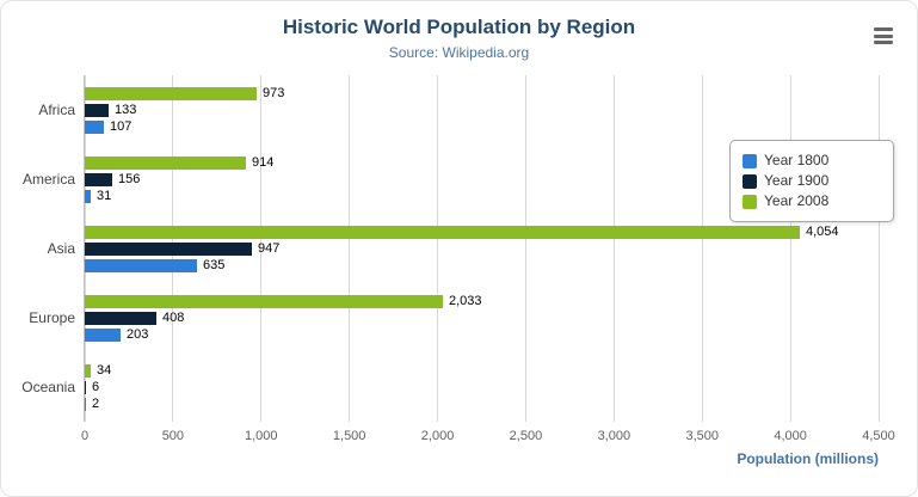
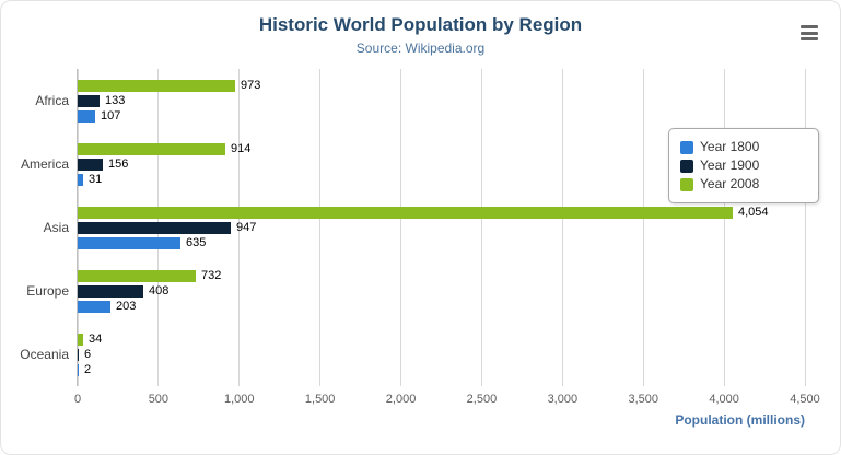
Year 2008/Europe: 2,033 -> 732
